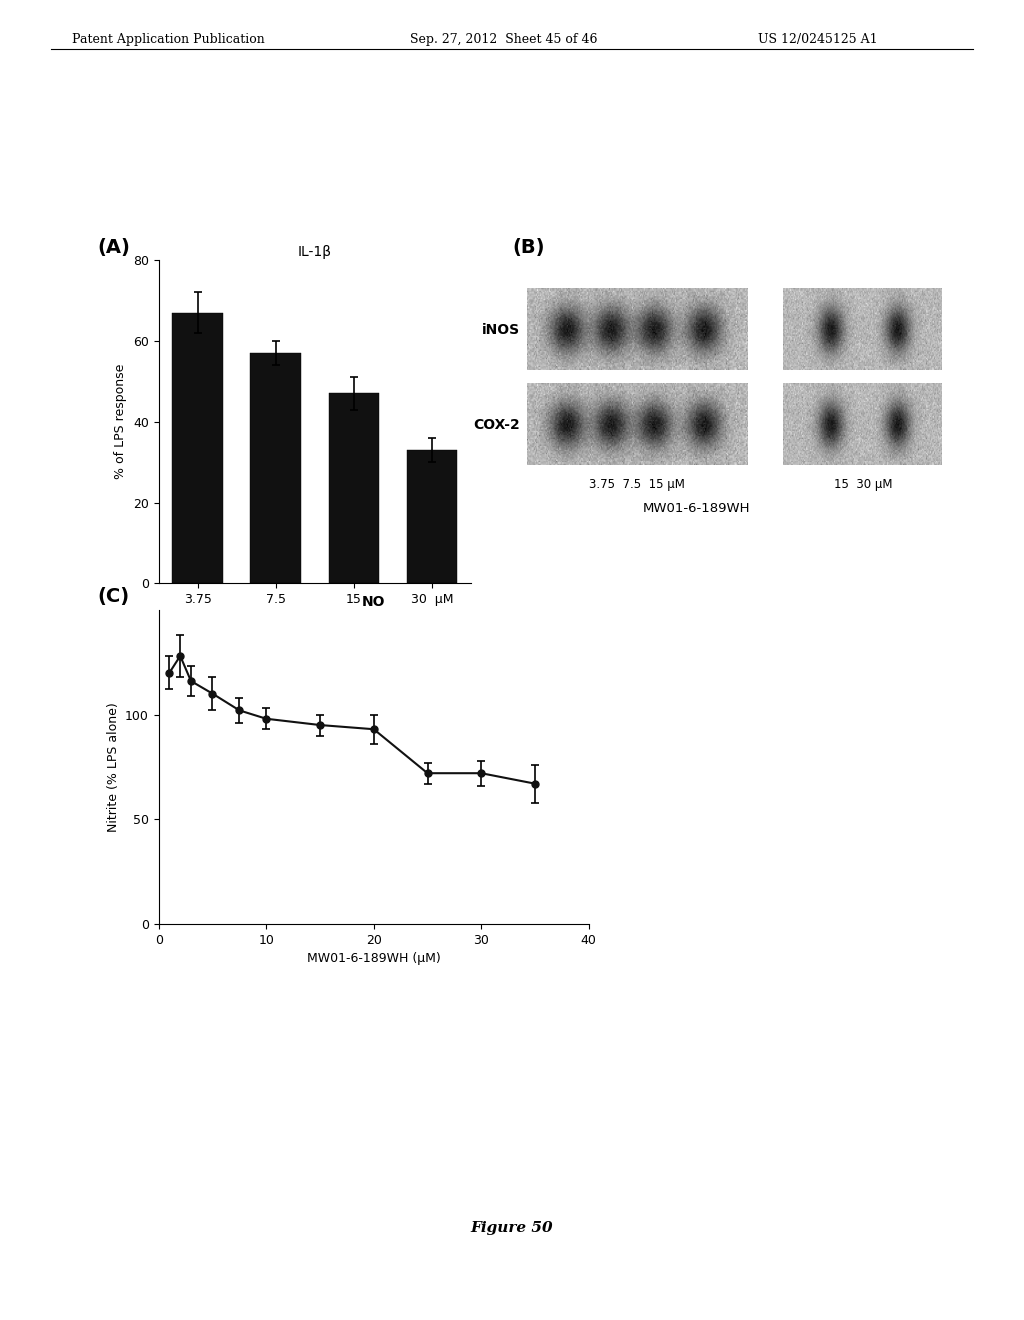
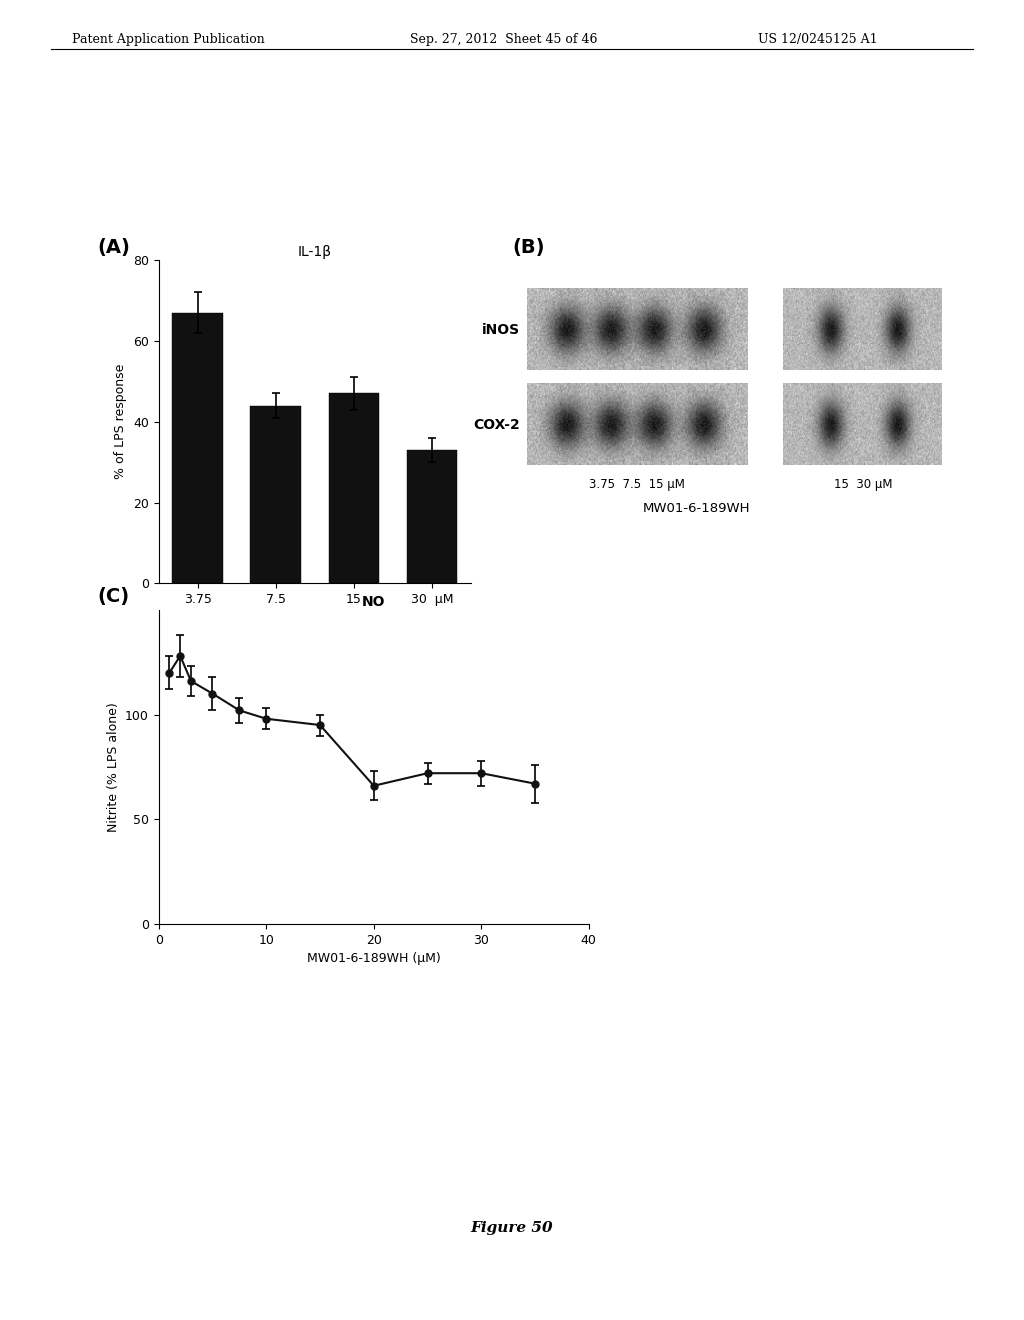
IL-1β/7.5: 57 -> 44
NO/20: 93 -> 66
